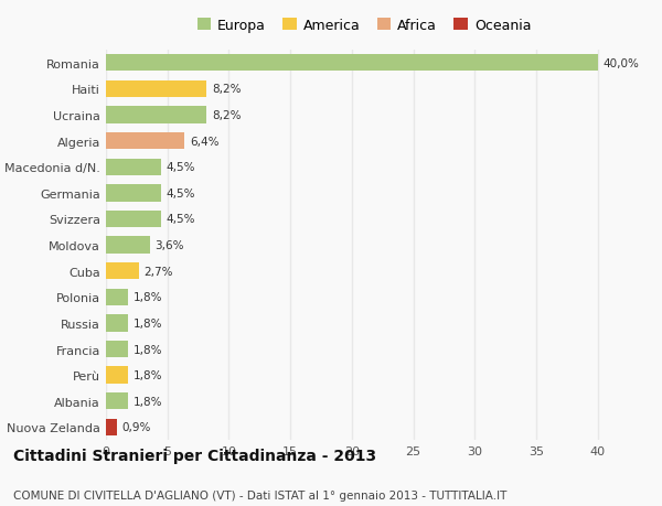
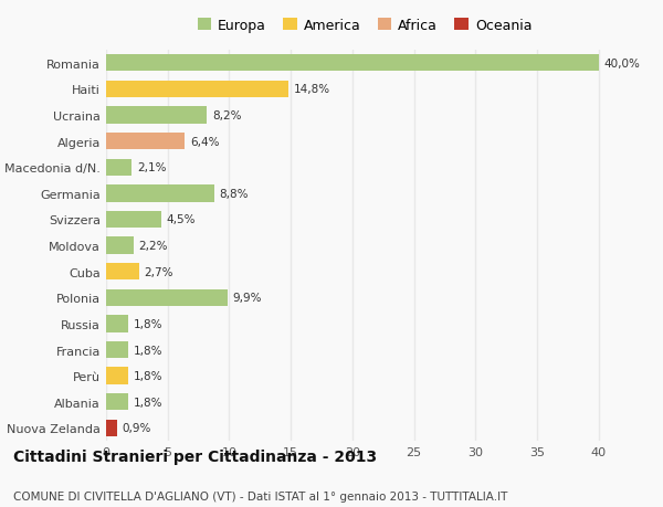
Haiti: 8,2% -> 14,8%
Macedonia d/N.: 4,5% -> 2,1%
Germania: 4,5% -> 8,8%
Moldova: 3,6% -> 2,2%
Polonia: 1,8% -> 9,9%
